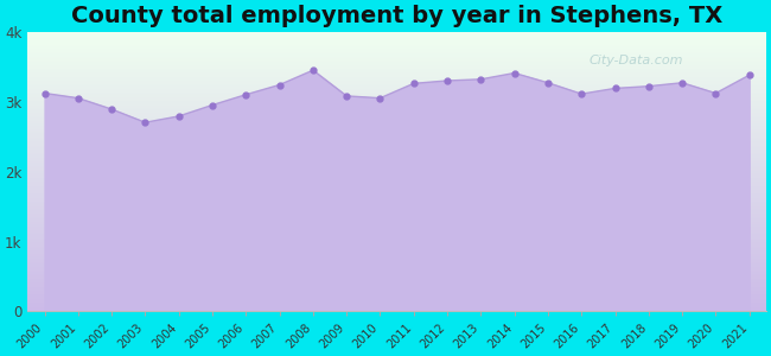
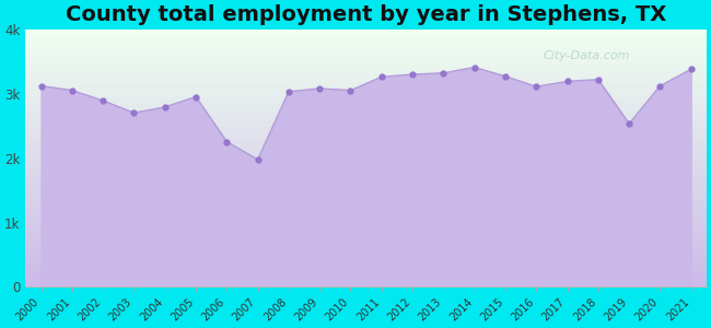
2006: 3.11k -> 2.26k
2007: 3.25k -> 1.98k
2008: 3.46k -> 3.04k
2019: 3.28k -> 2.54k
